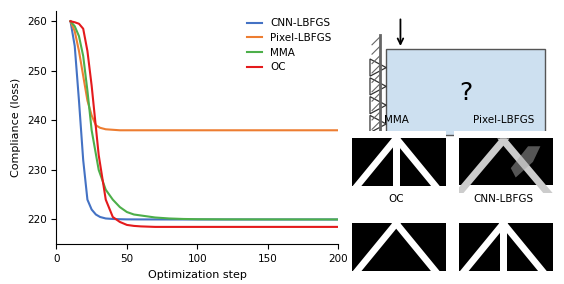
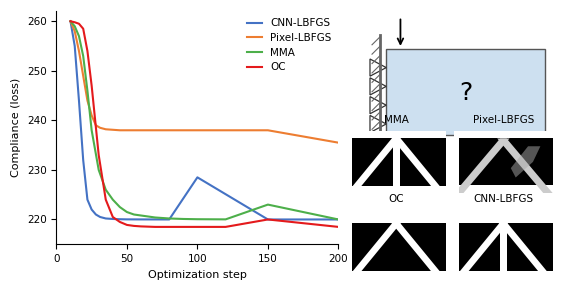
CNN-LBFGS/100: 220.0 -> 228.5
MMA/150: 220.0 -> 223.0
OC/150: 218.5 -> 220.0
Pixel-LBFGS/200: 238.0 -> 235.5
